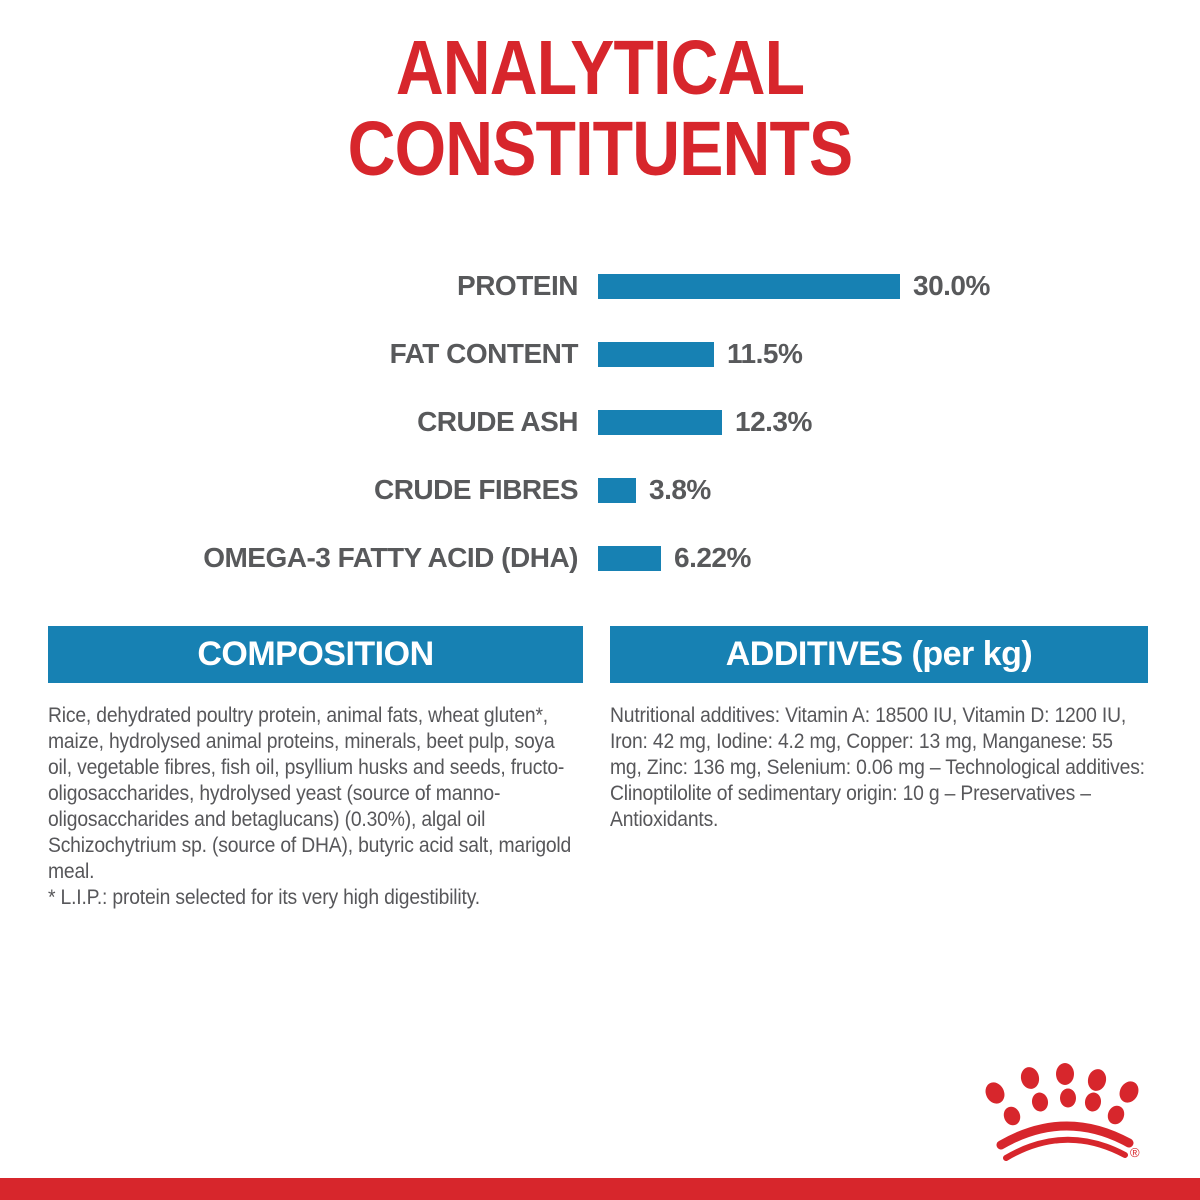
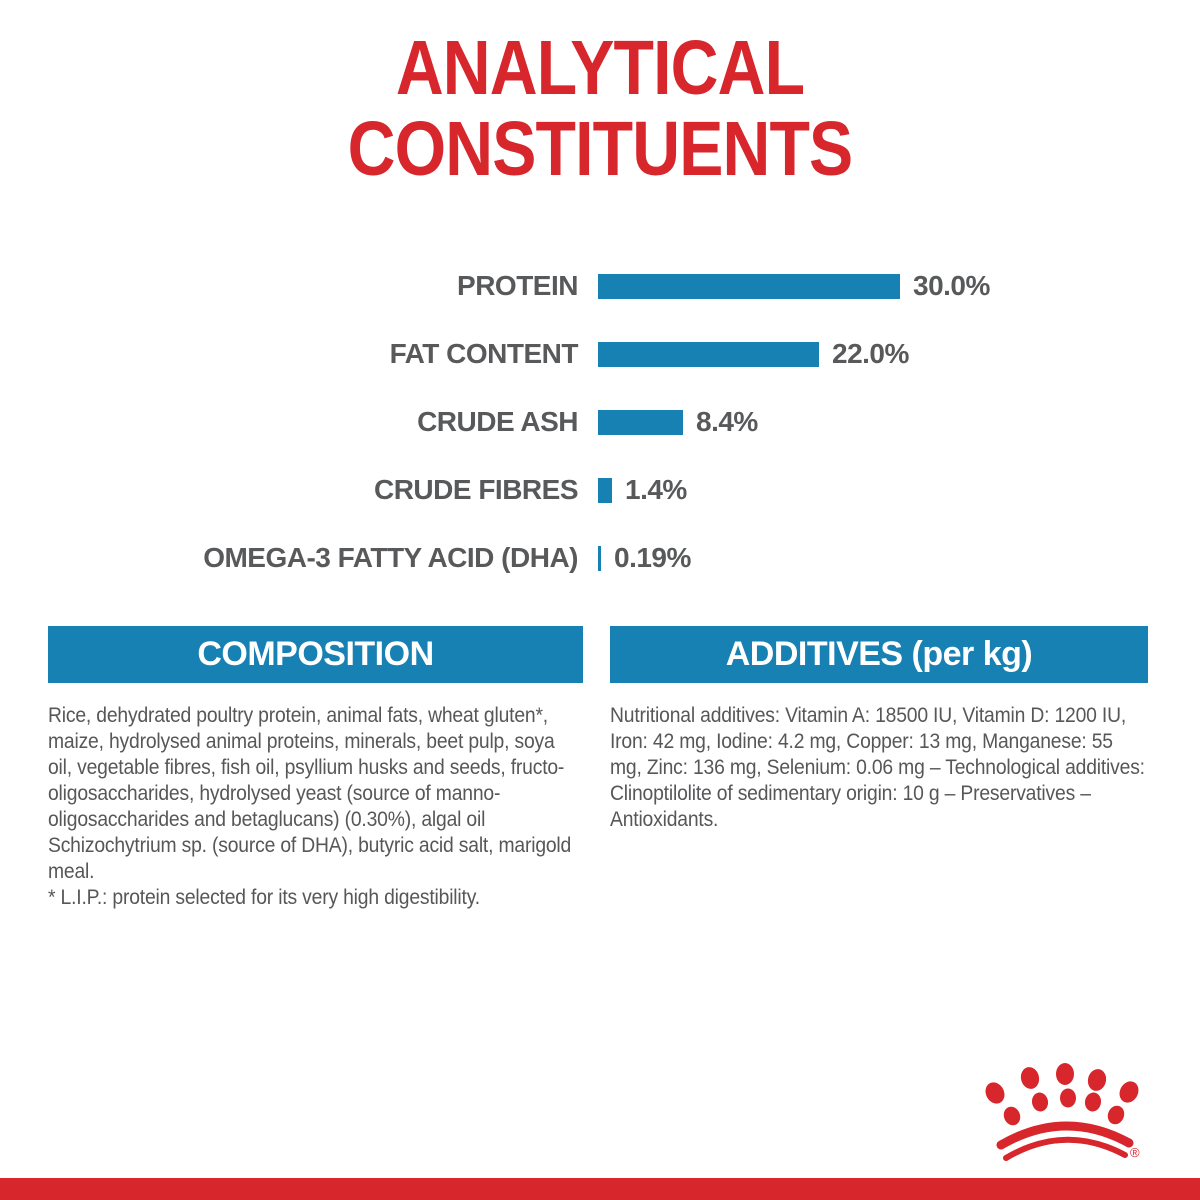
FAT CONTENT: 11.5% -> 22.0%
CRUDE ASH: 12.3% -> 8.4%
CRUDE FIBRES: 3.8% -> 1.4%
OMEGA-3 FATTY ACID (DHA): 6.22% -> 0.19%
